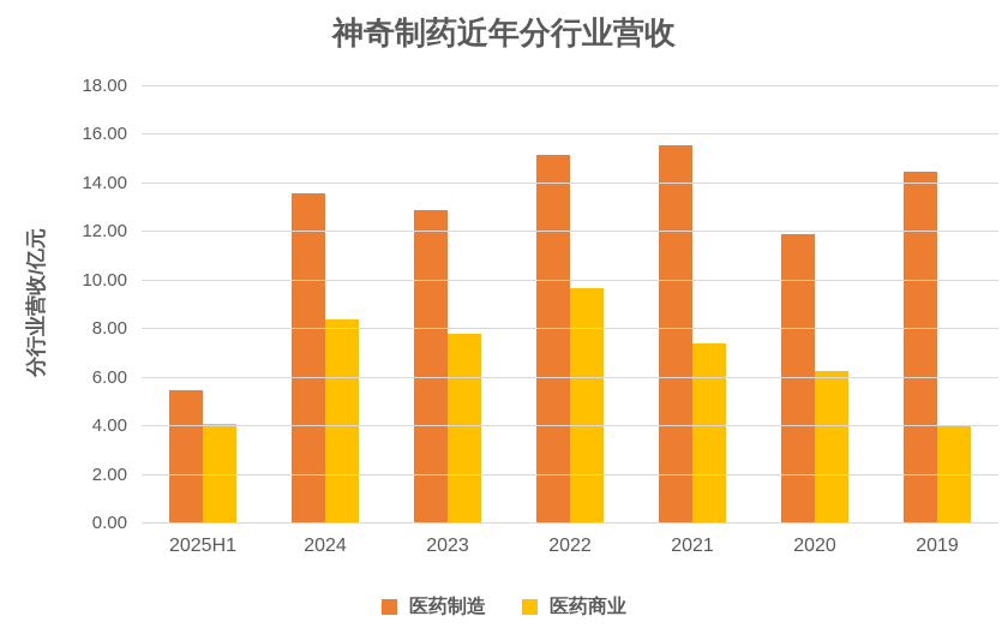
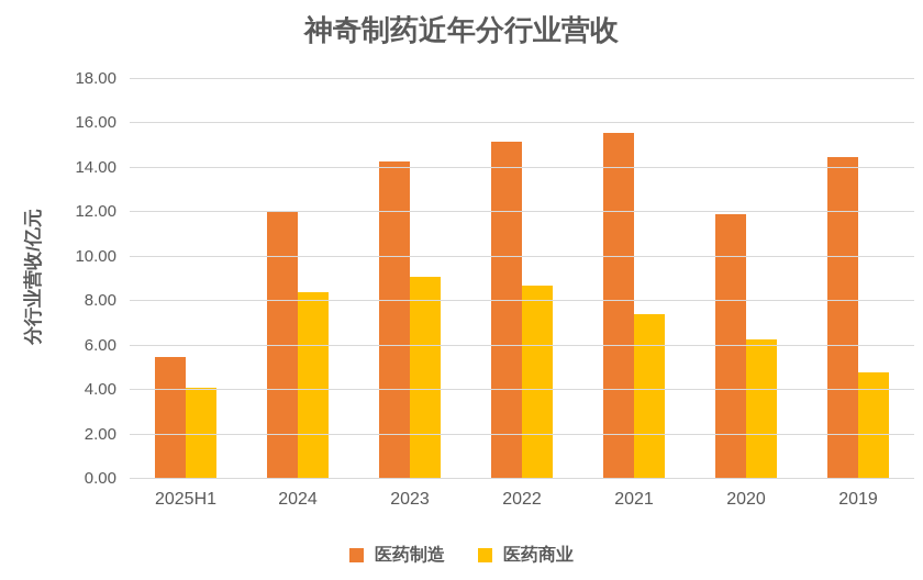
医药制造/2024: 13.6 -> 12.0
医药制造/2023: 12.9 -> 14.3
医药商业/2023: 7.8 -> 9.1
医药商业/2022: 9.7 -> 8.7
医药商业/2019: 4.0 -> 4.8
